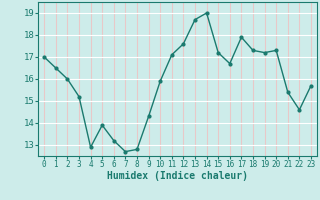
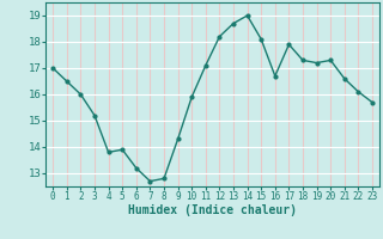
4: 12.9 -> 13.8
12: 17.6 -> 18.2
15: 17.2 -> 18.1
21: 15.4 -> 16.6
22: 14.6 -> 16.1
